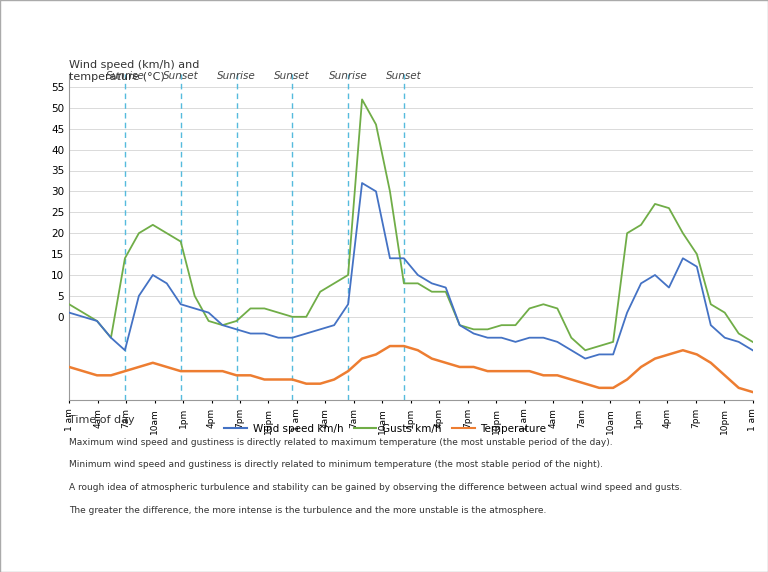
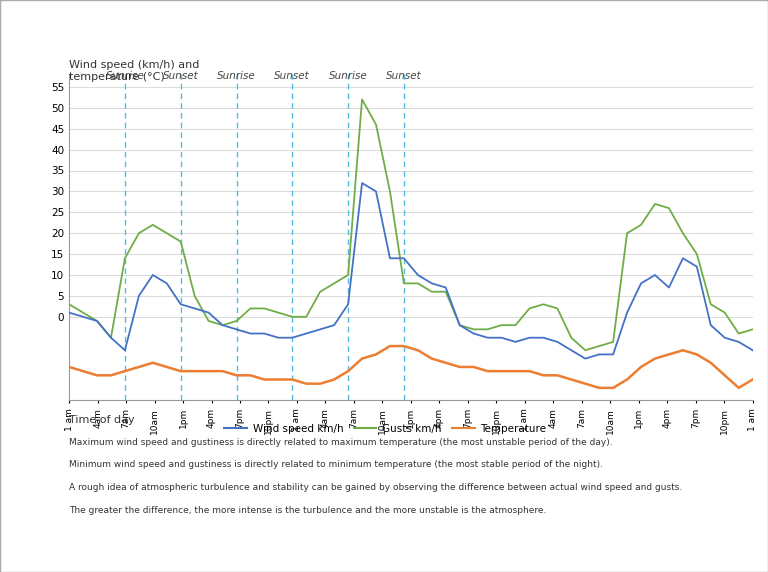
Gusts km/h/1 am: -6 -> -3
Temperature/1 am: -18 -> -15
